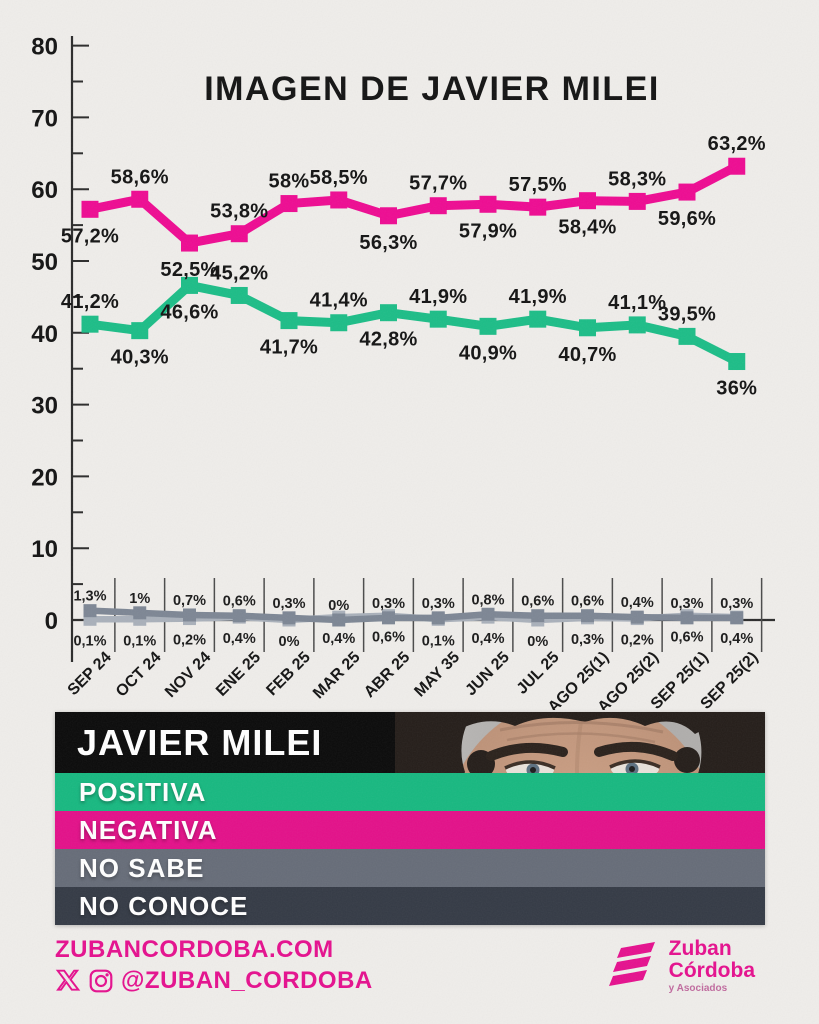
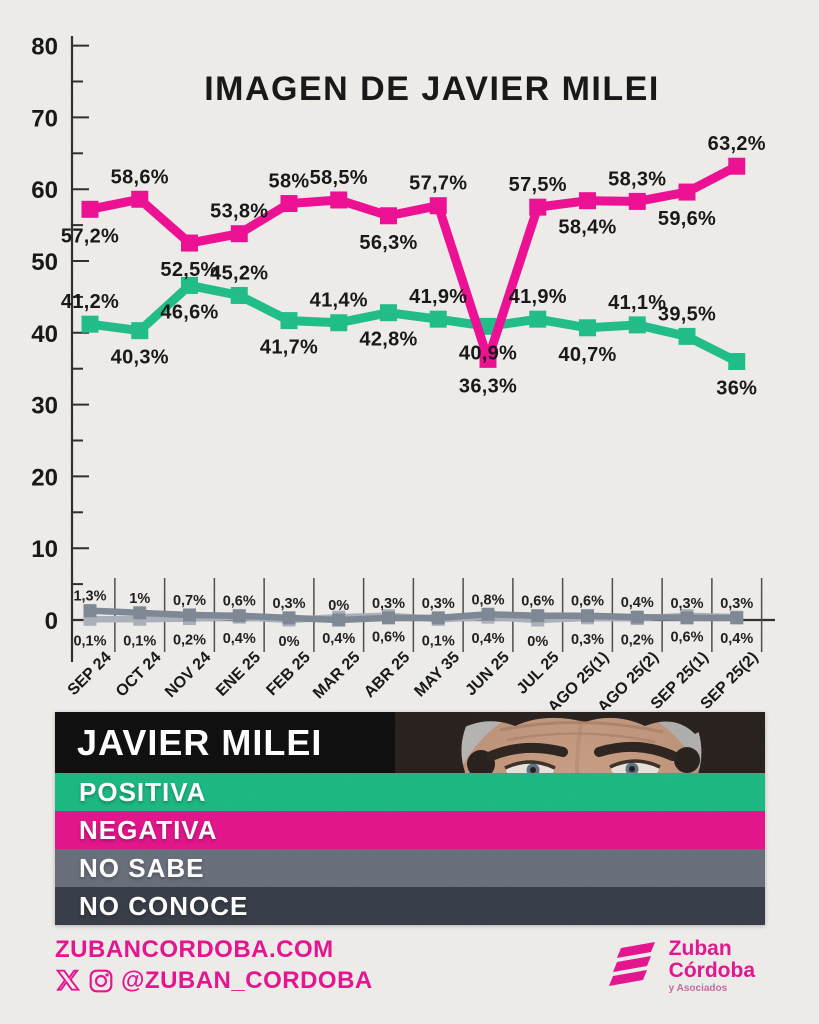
NEGATIVA/JUN 25: 57,9% -> 36,3%
